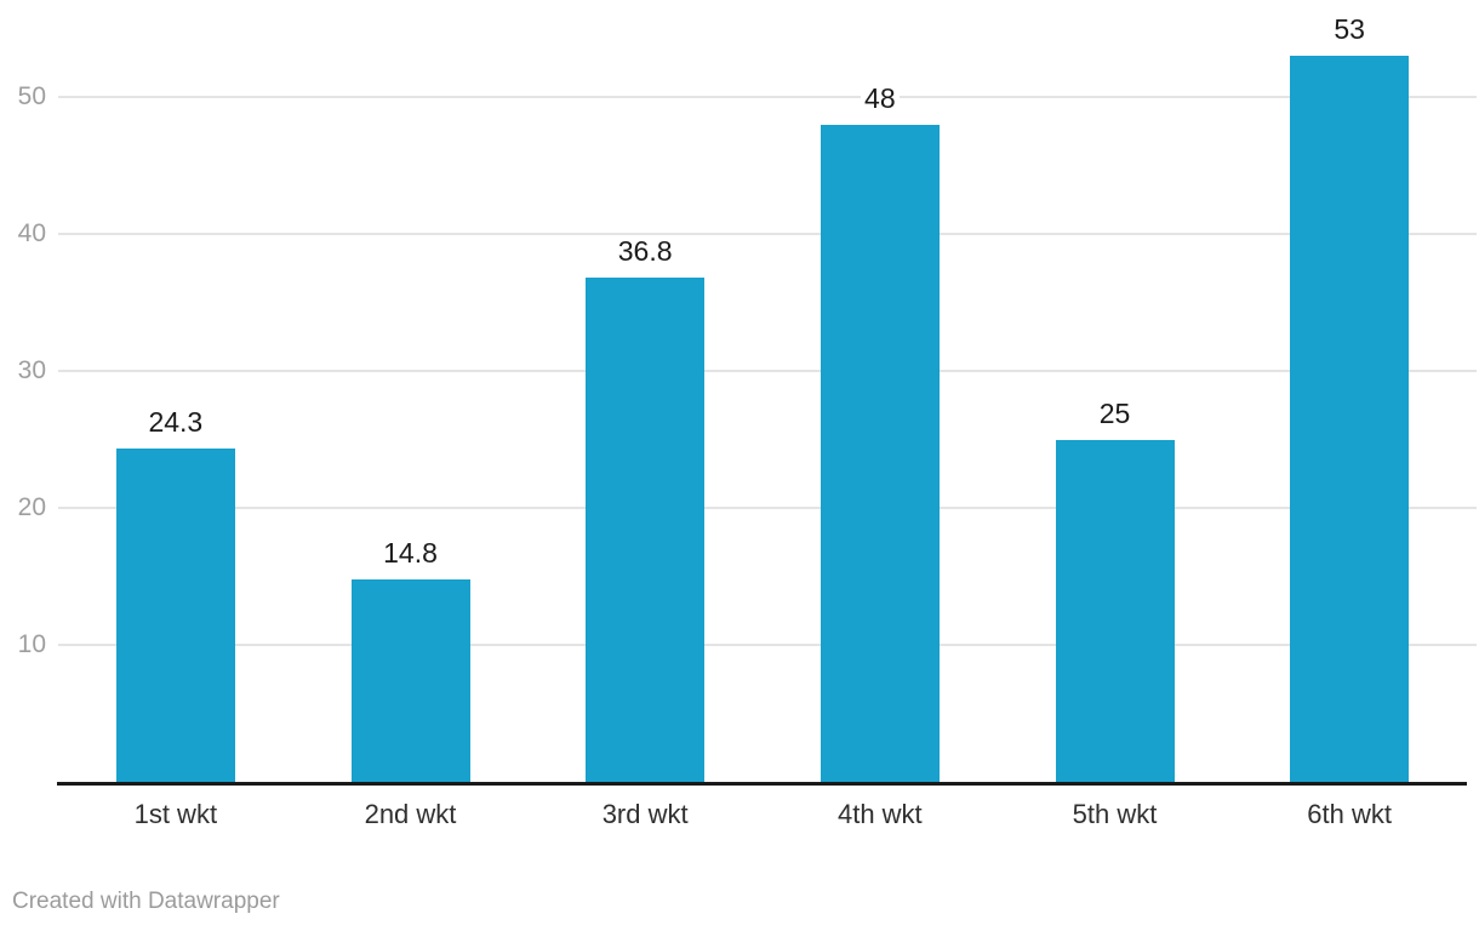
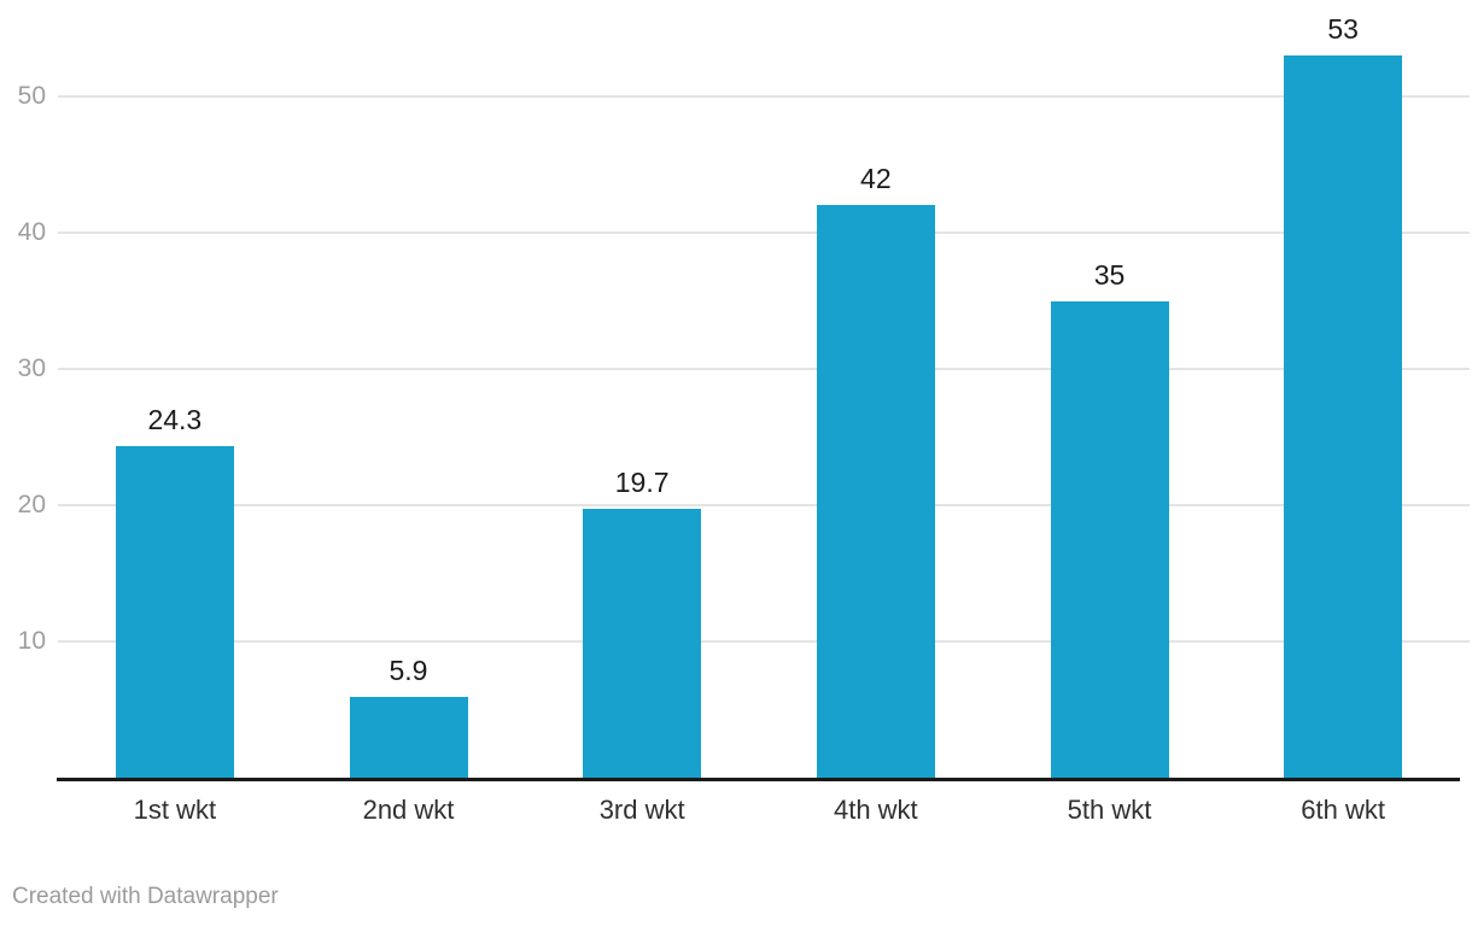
2nd wkt: 14.8 -> 5.9
3rd wkt: 36.8 -> 19.7
4th wkt: 48 -> 42
5th wkt: 25 -> 35
